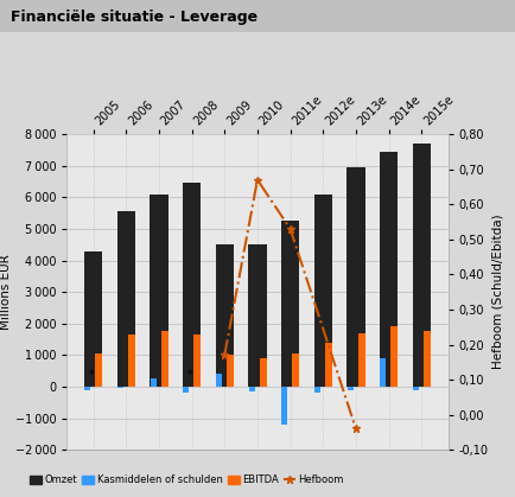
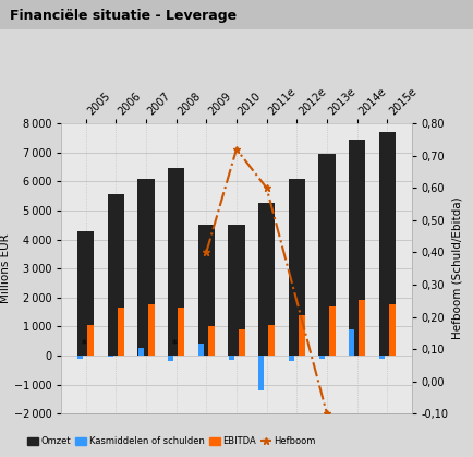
Hefboom/2009: 0,17 -> 0,40
Hefboom/2010: 0,67 -> 0,72
Hefboom/2011e: 0,53 -> 0,60
Hefboom/2013e: -0,04 -> -0,10
